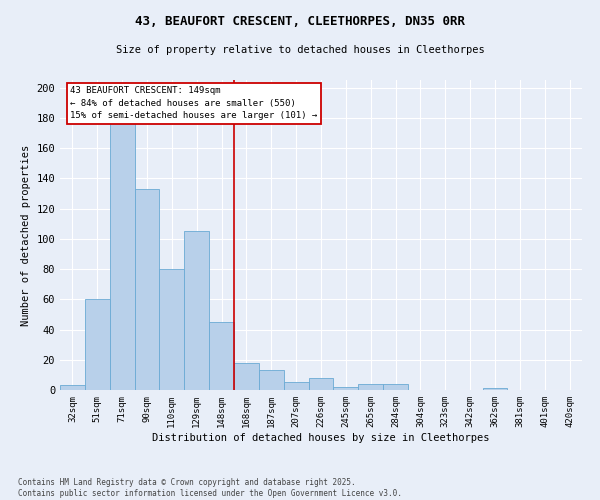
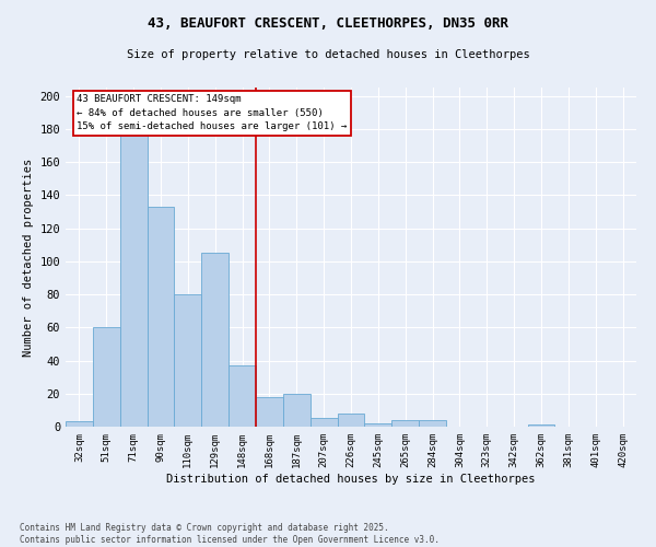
148sqm: 45 -> 37
187sqm: 13 -> 20
